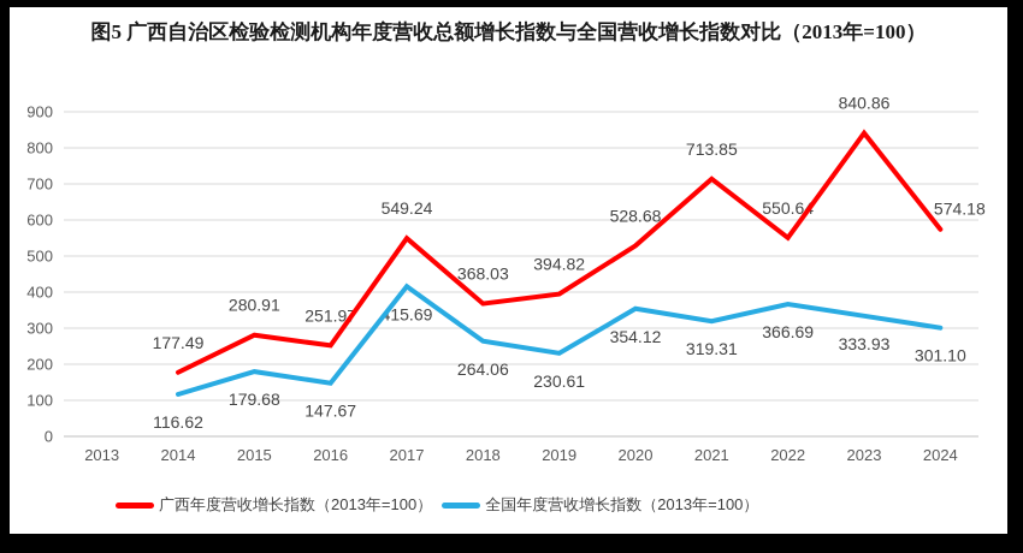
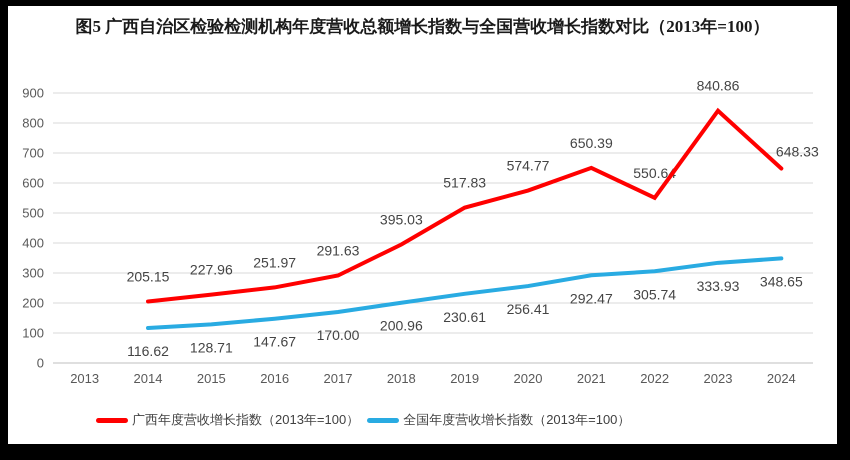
广西年度营收增长指数（2013年=100）/2014: 177.49 -> 205.15
广西年度营收增长指数（2013年=100）/2015: 280.91 -> 227.96
全国年度营收增长指数（2013年=100）/2015: 179.68 -> 128.71
广西年度营收增长指数（2013年=100）/2017: 549.24 -> 291.63
全国年度营收增长指数（2013年=100）/2017: 415.69 -> 170.00
广西年度营收增长指数（2013年=100）/2018: 368.03 -> 395.03
全国年度营收增长指数（2013年=100）/2018: 264.06 -> 200.96
广西年度营收增长指数（2013年=100）/2019: 394.82 -> 517.83
广西年度营收增长指数（2013年=100）/2020: 528.68 -> 574.77
全国年度营收增长指数（2013年=100）/2020: 354.12 -> 256.41
广西年度营收增长指数（2013年=100）/2021: 713.85 -> 650.39
全国年度营收增长指数（2013年=100）/2021: 319.31 -> 292.47
全国年度营收增长指数（2013年=100）/2022: 366.69 -> 305.74
广西年度营收增长指数（2013年=100）/2024: 574.18 -> 648.33
全国年度营收增长指数（2013年=100）/2024: 301.10 -> 348.65
